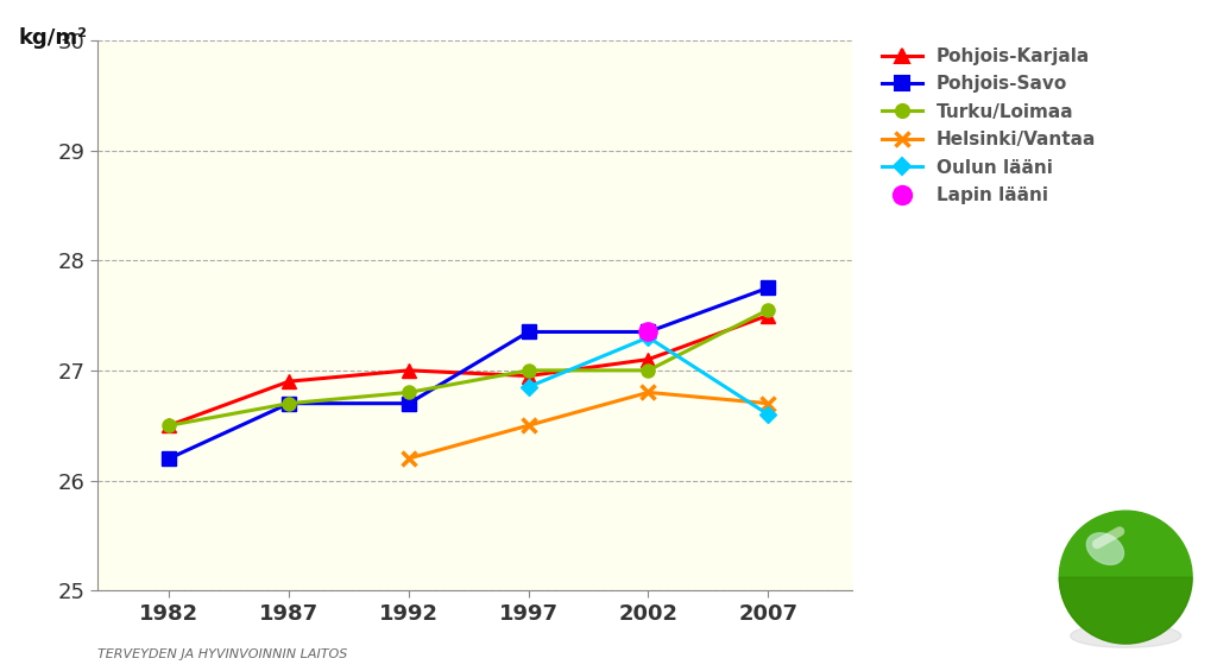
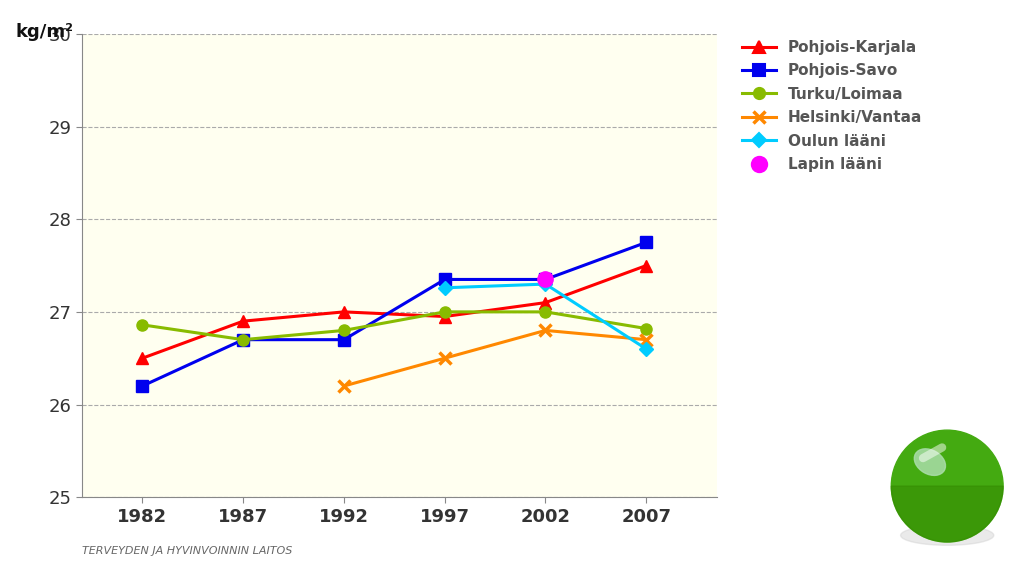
Turku/Loimaa/1982: 26.50 -> 26.86
Oulun lääni/1997: 26.85 -> 27.26
Turku/Loimaa/2007: 27.55 -> 26.82
